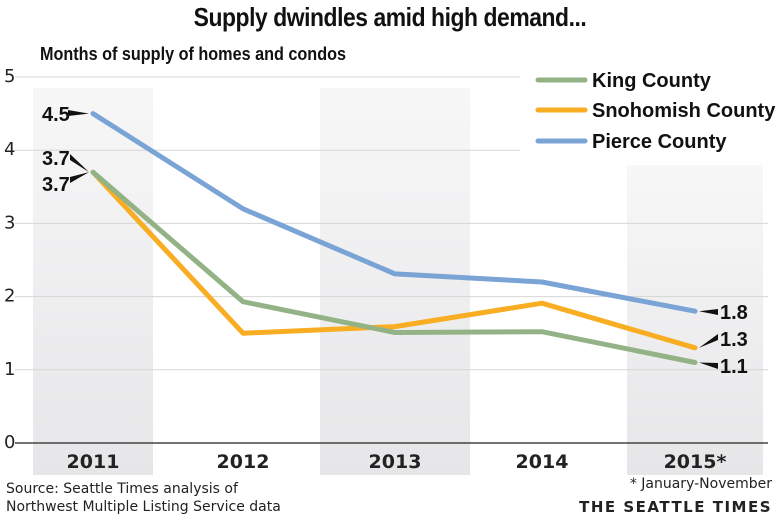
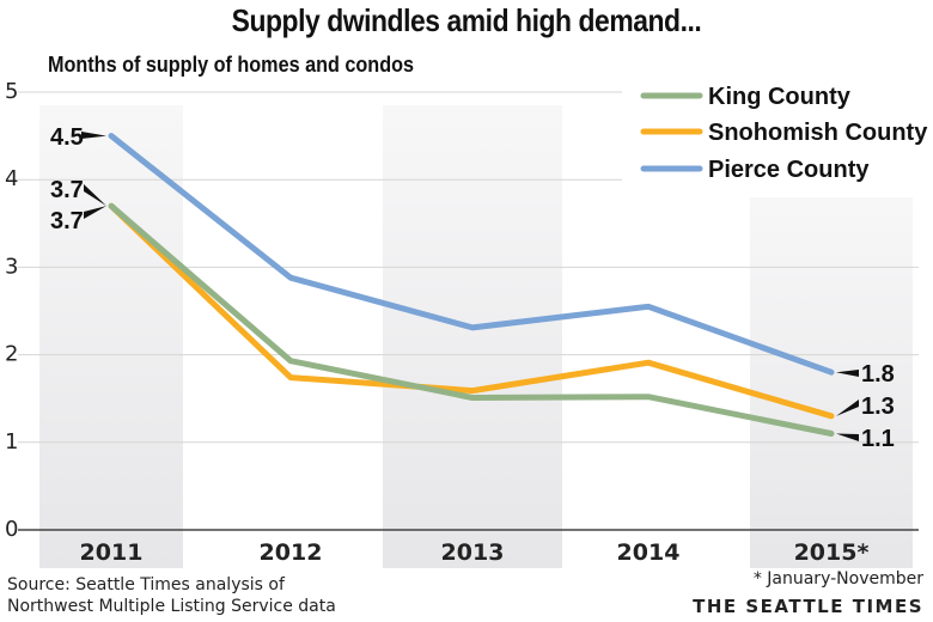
Snohomish County/2012: 1.5 -> 1.7
Pierce County/2012: 3.2 -> 2.9
Pierce County/2014: 2.2 -> 2.5
